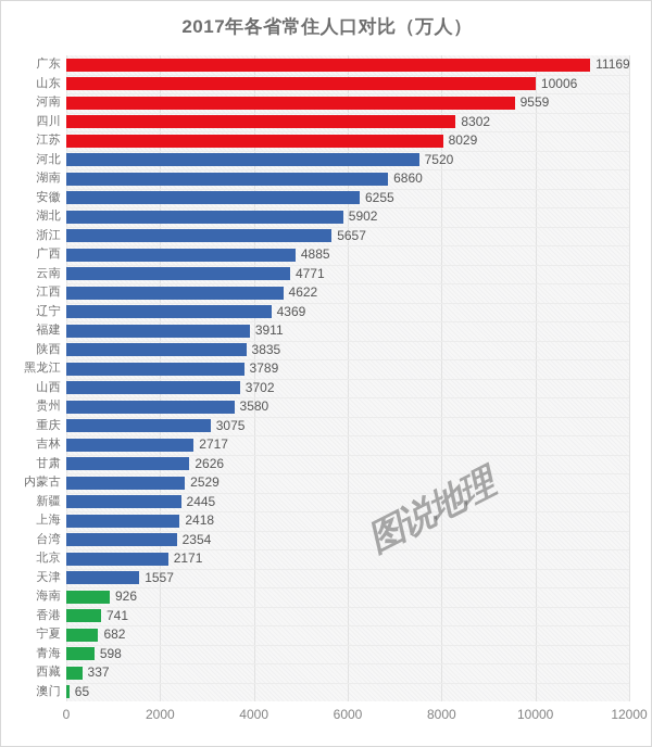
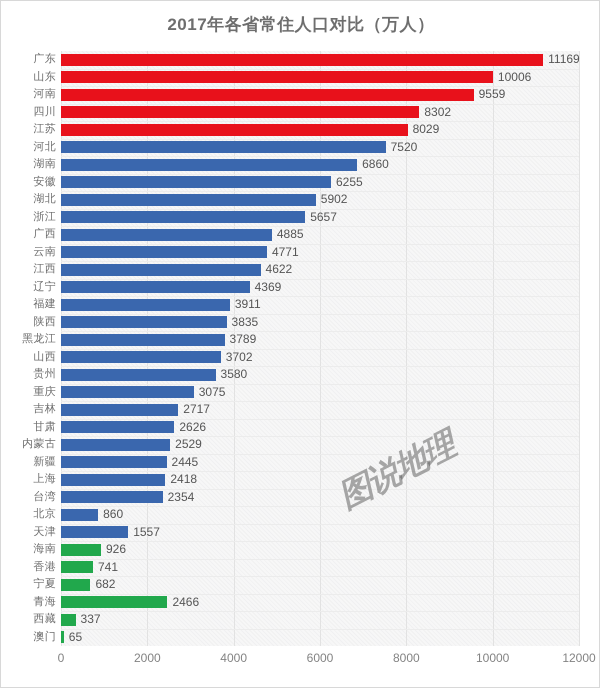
北京: 2171 -> 860
青海: 598 -> 2466
